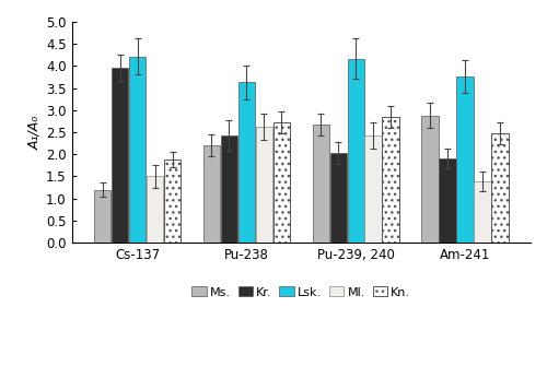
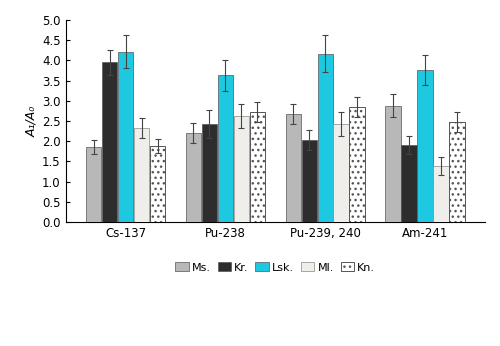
Ms./Cs-137: 1.20 -> 1.85
Ml./Cs-137: 1.50 -> 2.33
